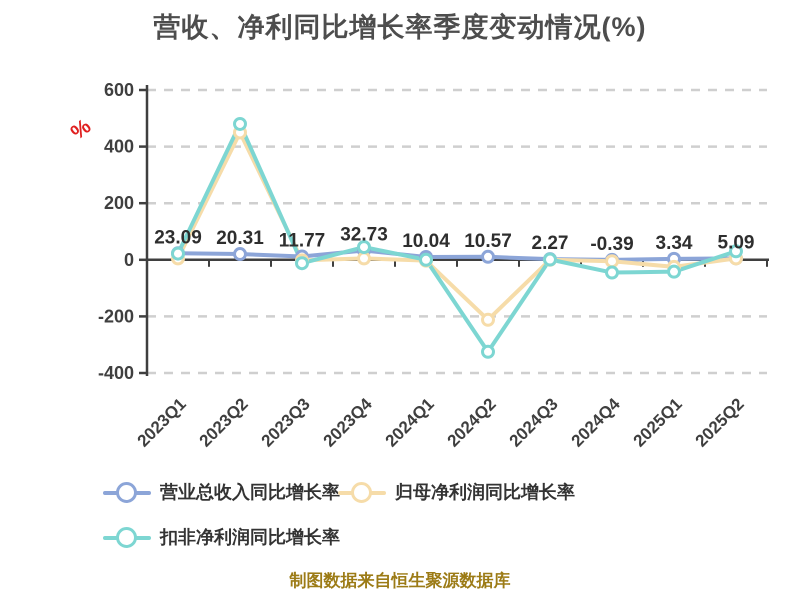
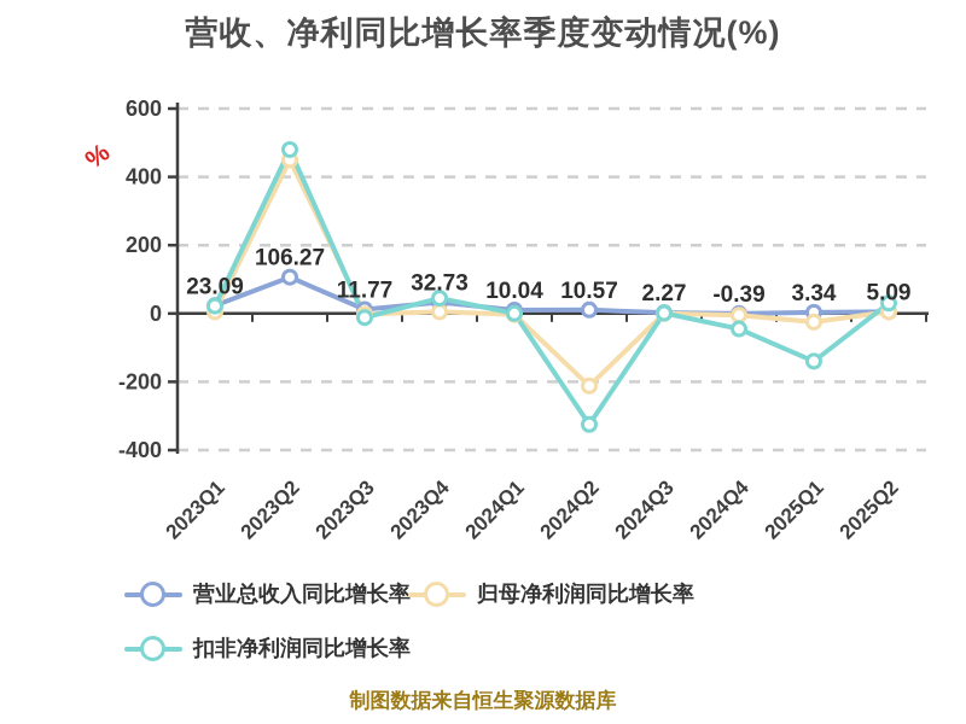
营业总收入同比增长率/2023Q2: 20.31 -> 106.27
扣非净利润同比增长率/2025Q1: -40 -> -140
